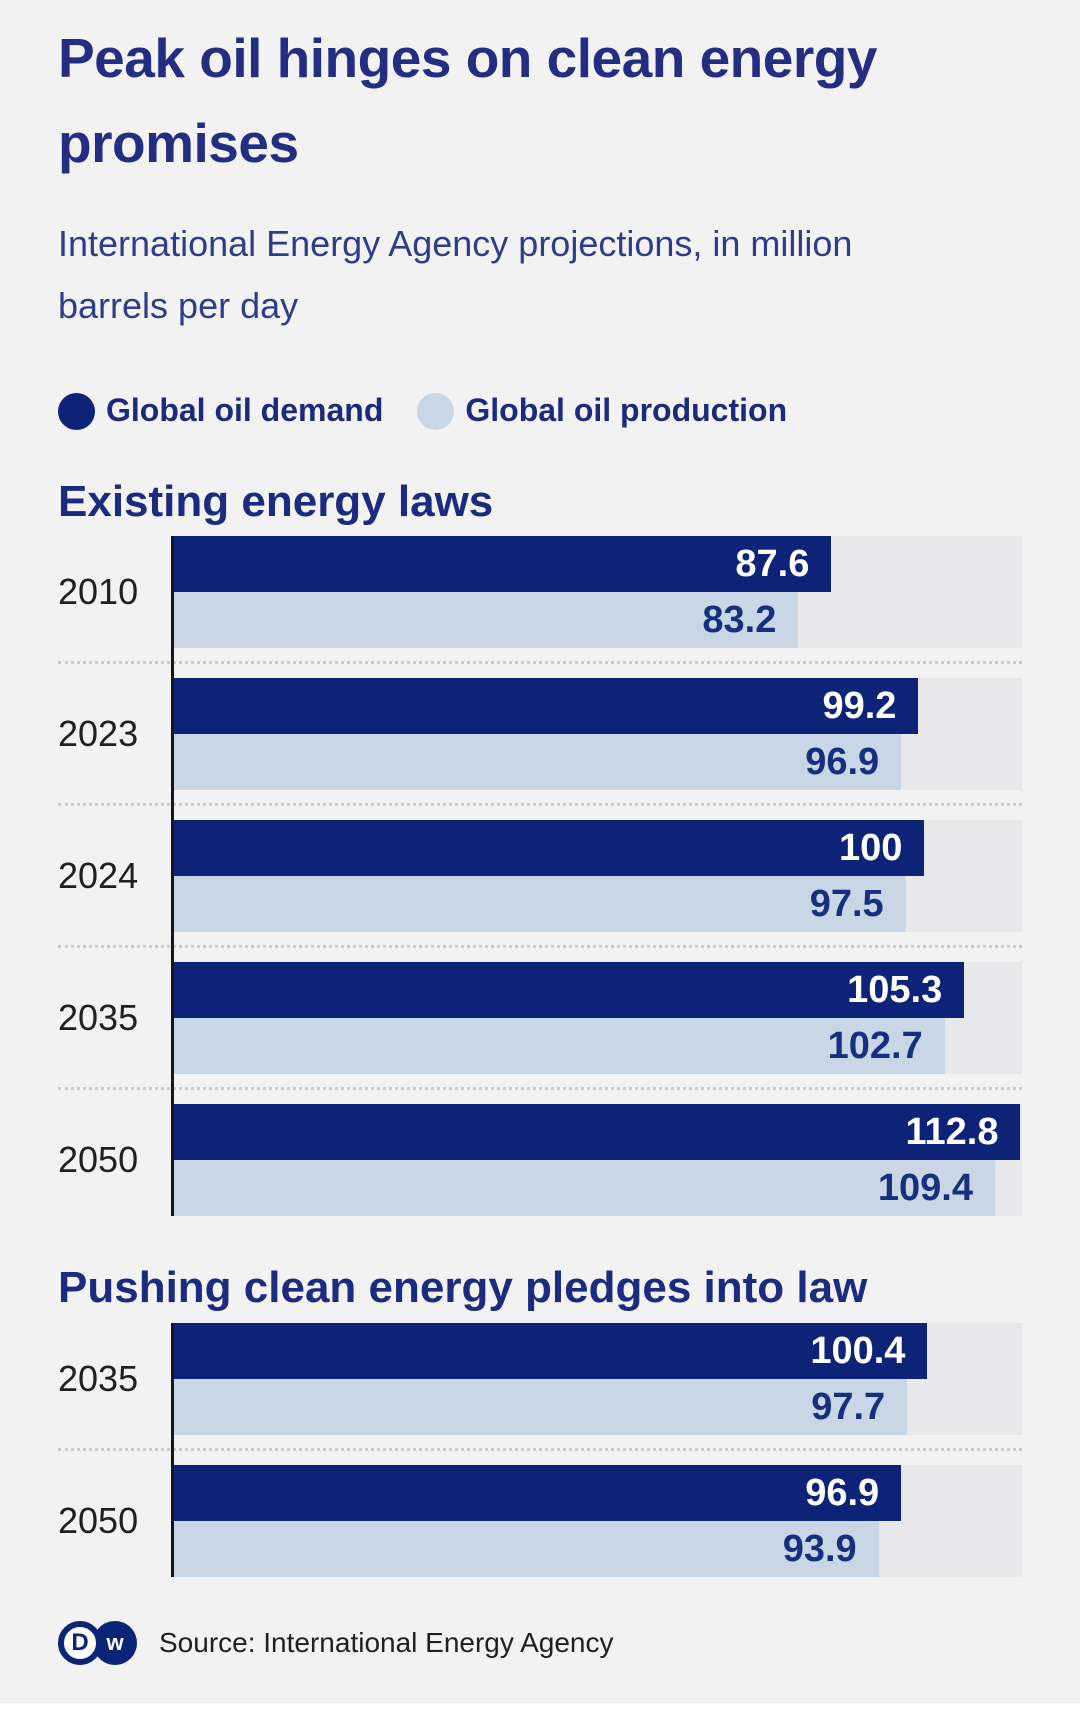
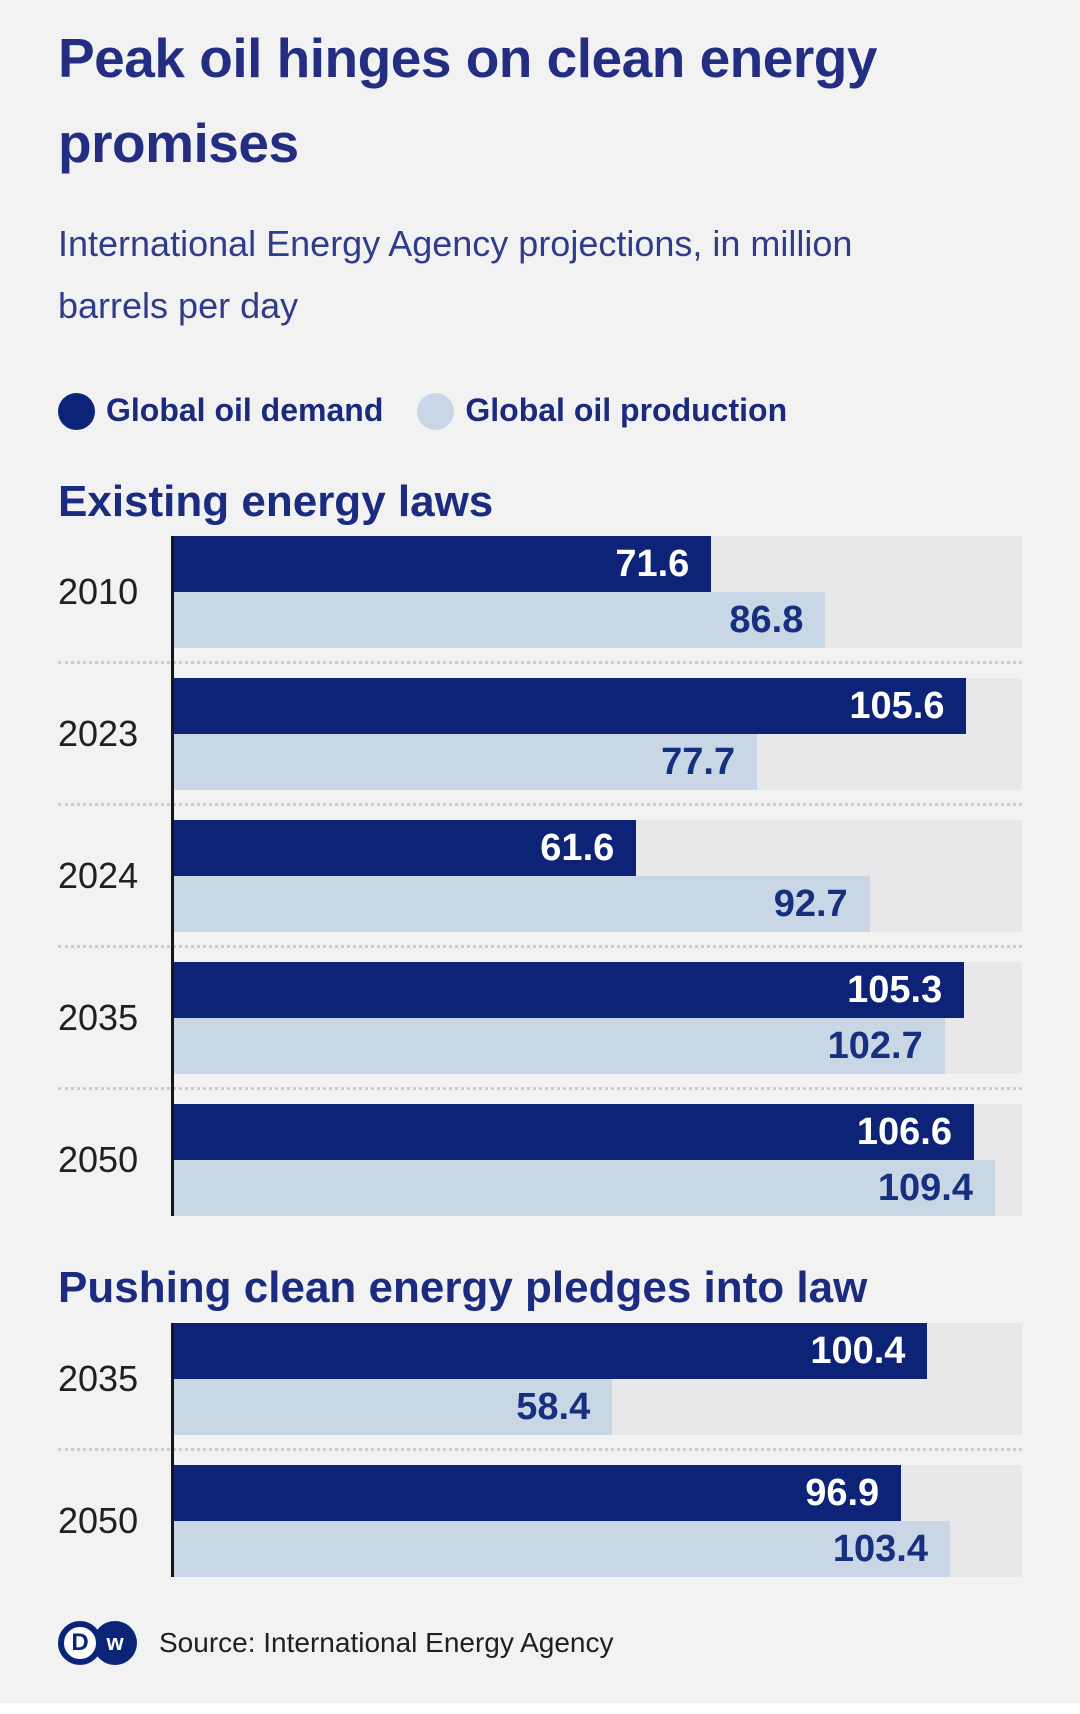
Existing energy laws/Global oil demand/2010: 87.6 -> 71.6
Existing energy laws/Global oil production/2010: 83.2 -> 86.8
Existing energy laws/Global oil demand/2023: 99.2 -> 105.6
Existing energy laws/Global oil production/2023: 96.9 -> 77.7
Existing energy laws/Global oil demand/2024: 100 -> 61.6
Existing energy laws/Global oil production/2024: 97.5 -> 92.7
Existing energy laws/Global oil demand/2050: 112.8 -> 106.6
Pushing clean energy pledges into law/Global oil production/2035: 97.7 -> 58.4
Pushing clean energy pledges into law/Global oil production/2050: 93.9 -> 103.4
